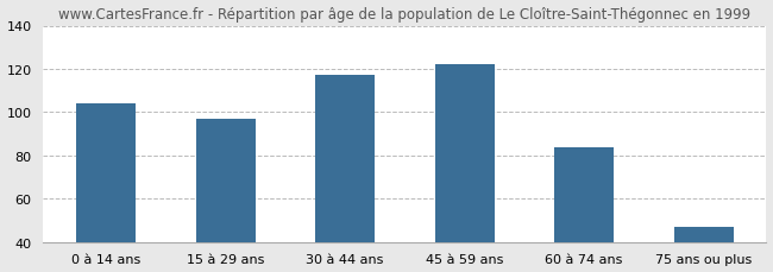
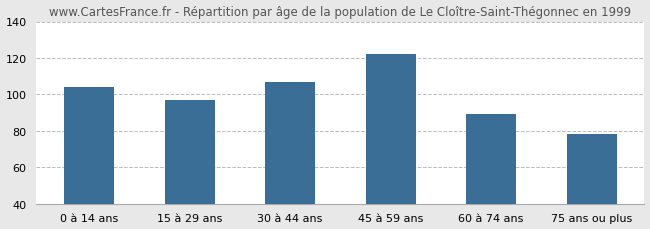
30 à 44 ans: 117 -> 107
60 à 74 ans: 84 -> 89
75 ans ou plus: 47 -> 78
